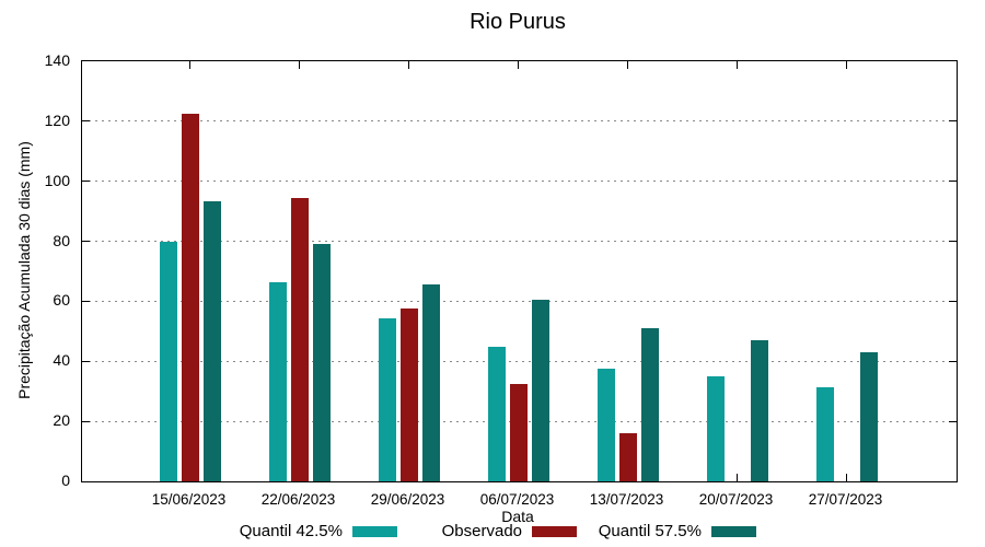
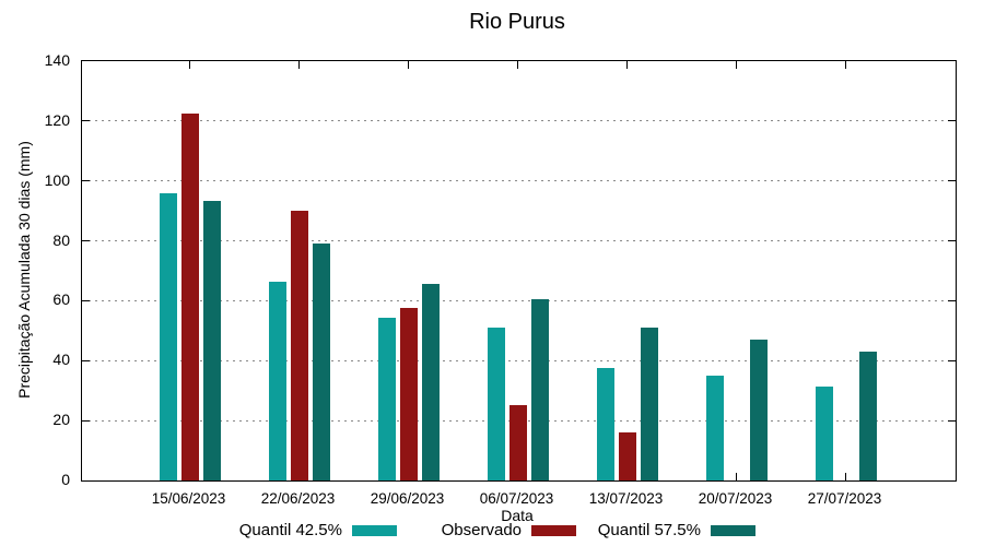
Quantil 42.5%/15/06/2023: 80 -> 96
Observado/22/06/2023: 94 -> 90
Quantil 42.5%/06/07/2023: 45 -> 51
Observado/06/07/2023: 32 -> 25
